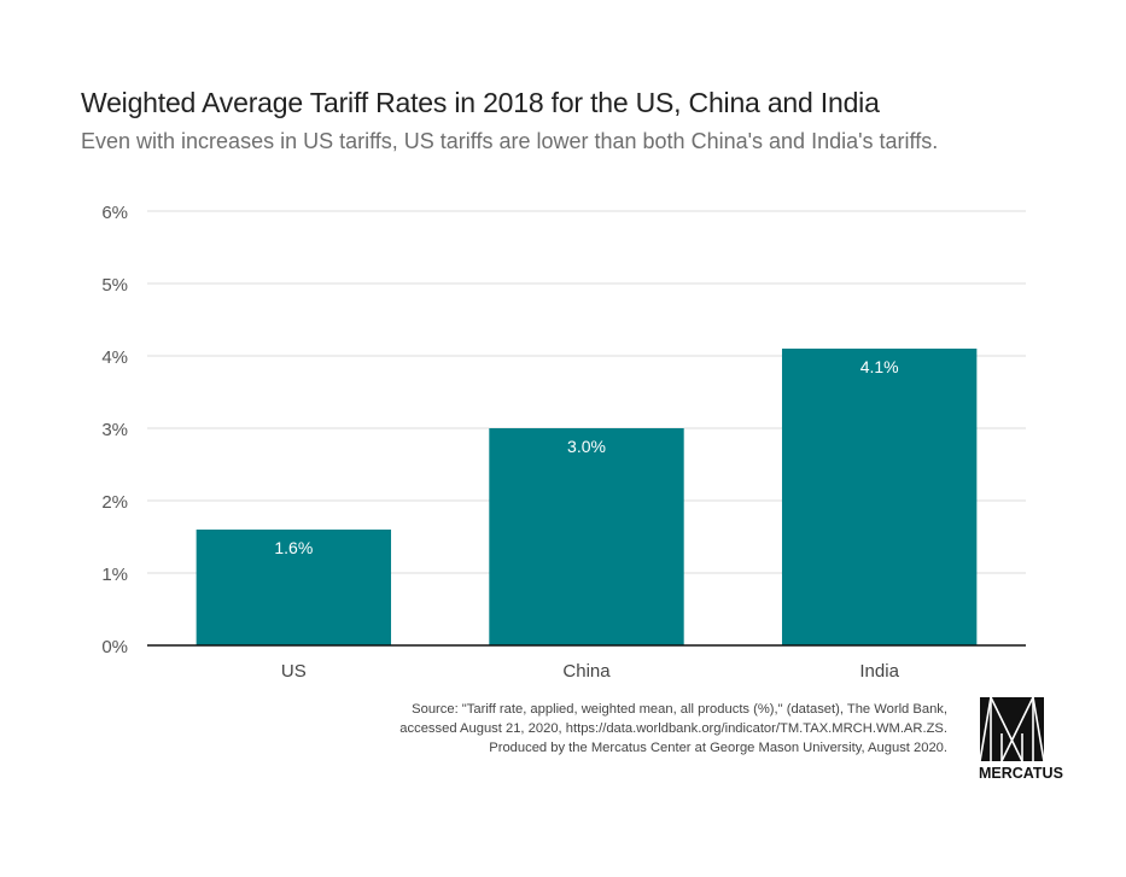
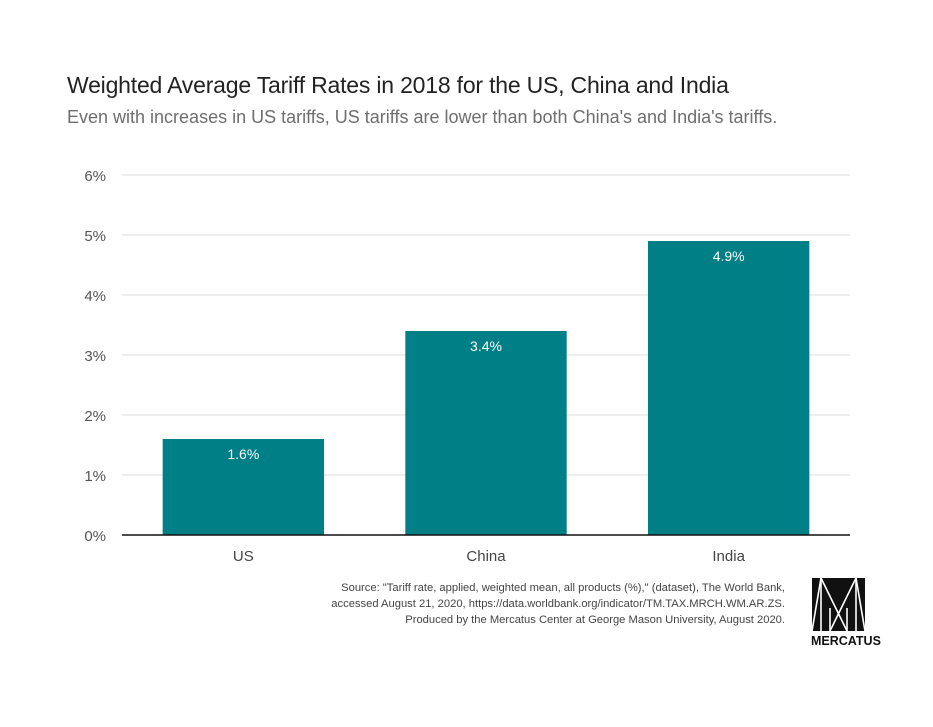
China: 3.0% -> 3.4%
India: 4.1% -> 4.9%
